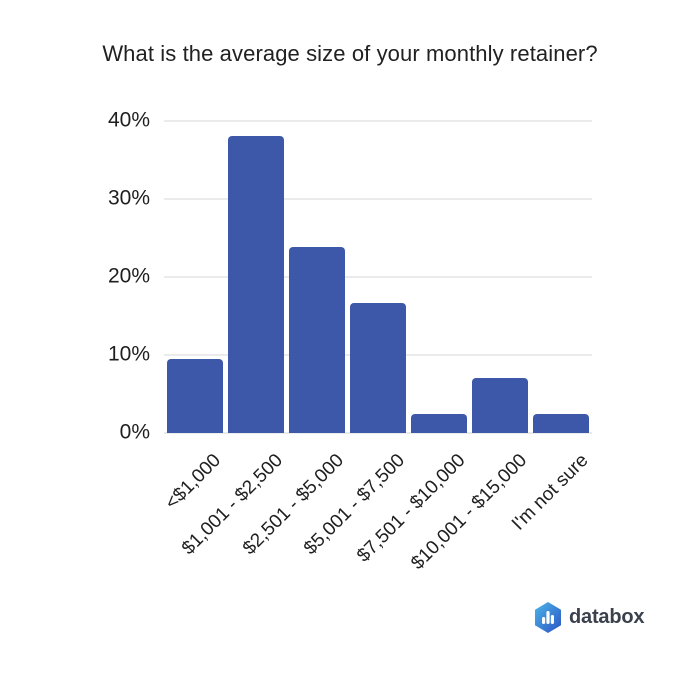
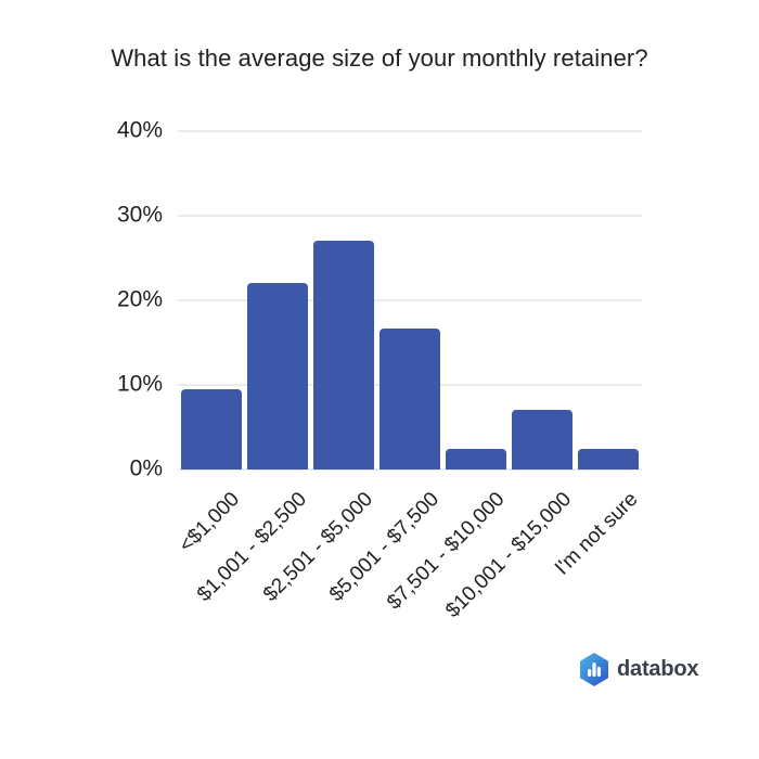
$1,001 - $2,500: 38% -> 22%
$2,501 - $5,000: 24% -> 27%
